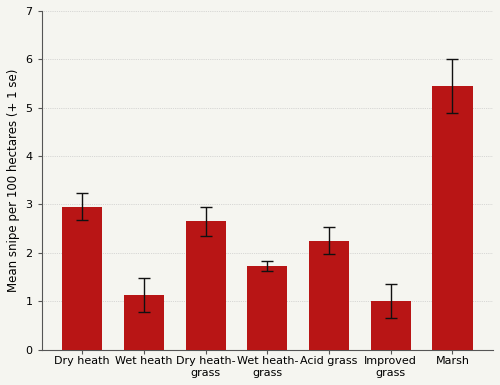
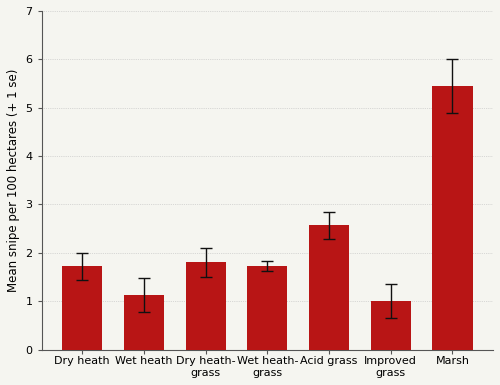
Dry heath: 2.95 -> 1.72
Dry heath- grass: 2.65 -> 1.80
Acid grass: 2.25 -> 2.57
